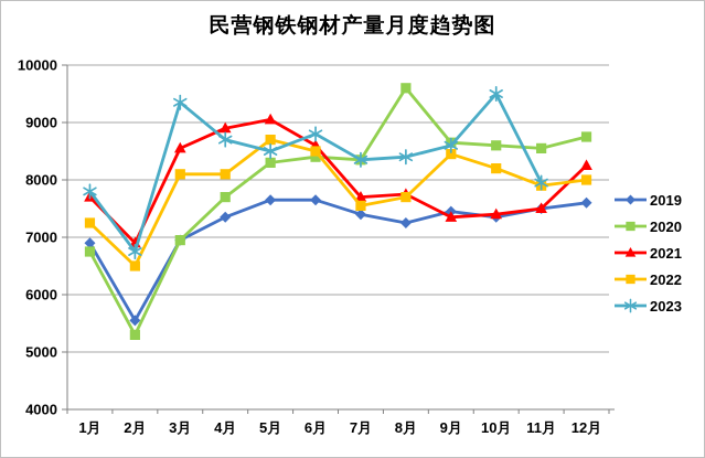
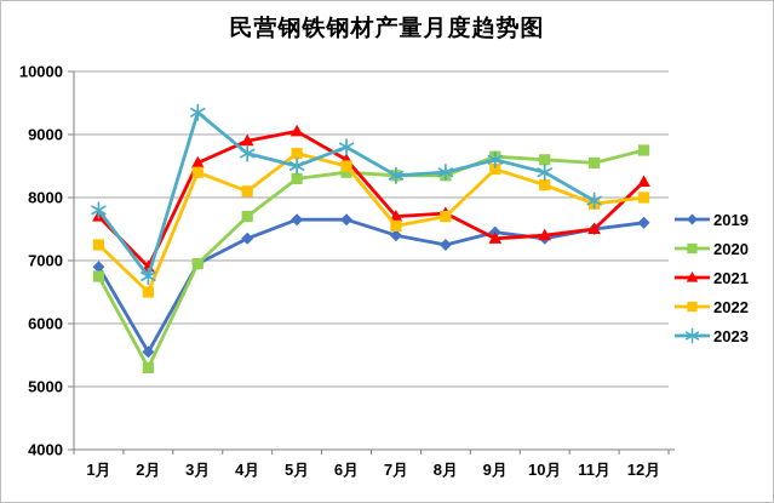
2022/3月: 8100 -> 8400
2020/8月: 9600 -> 8400
2023/10月: 9500 -> 8400
